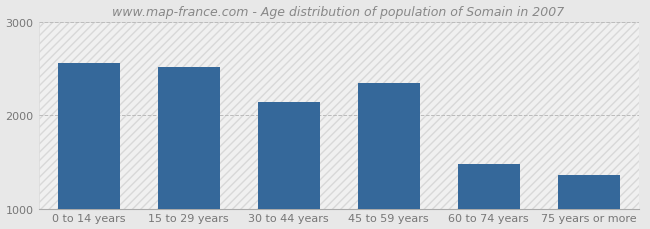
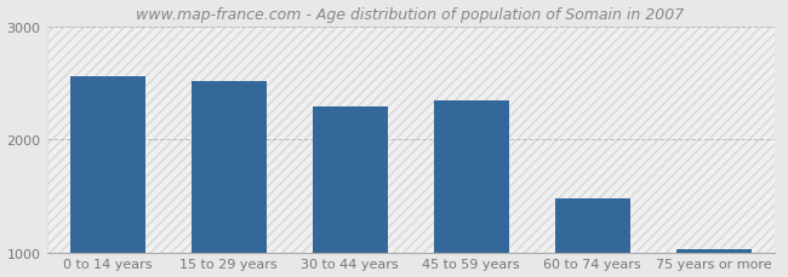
30 to 44 years: 2140 -> 2290
75 years or more: 1360 -> 1020
